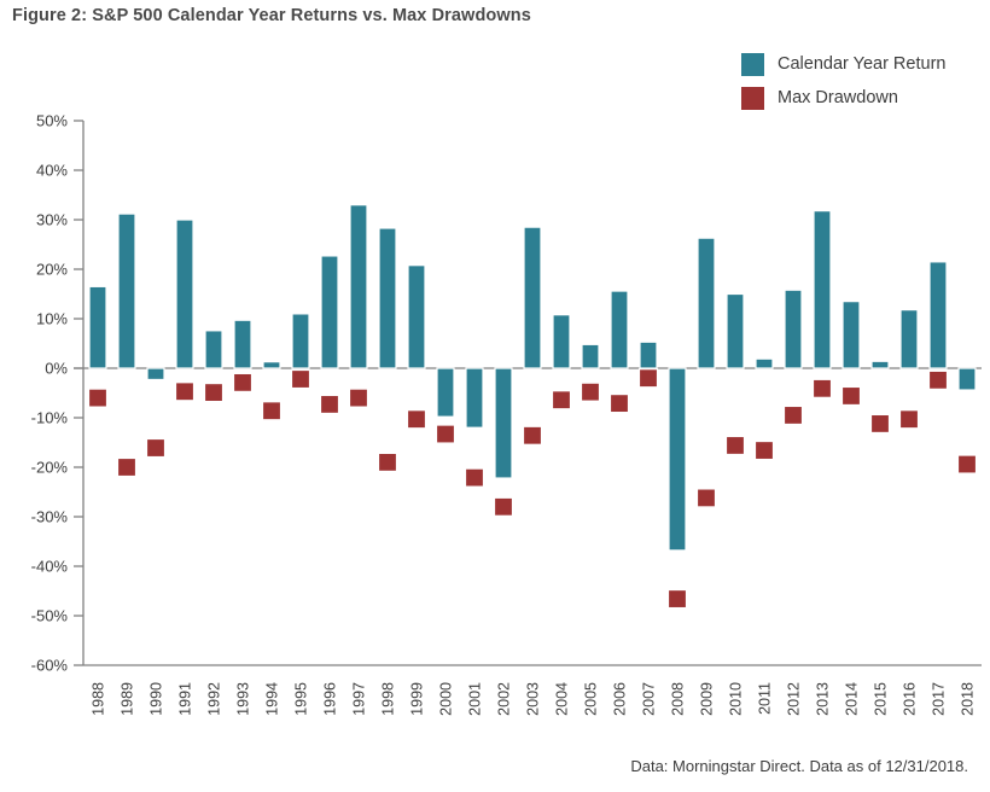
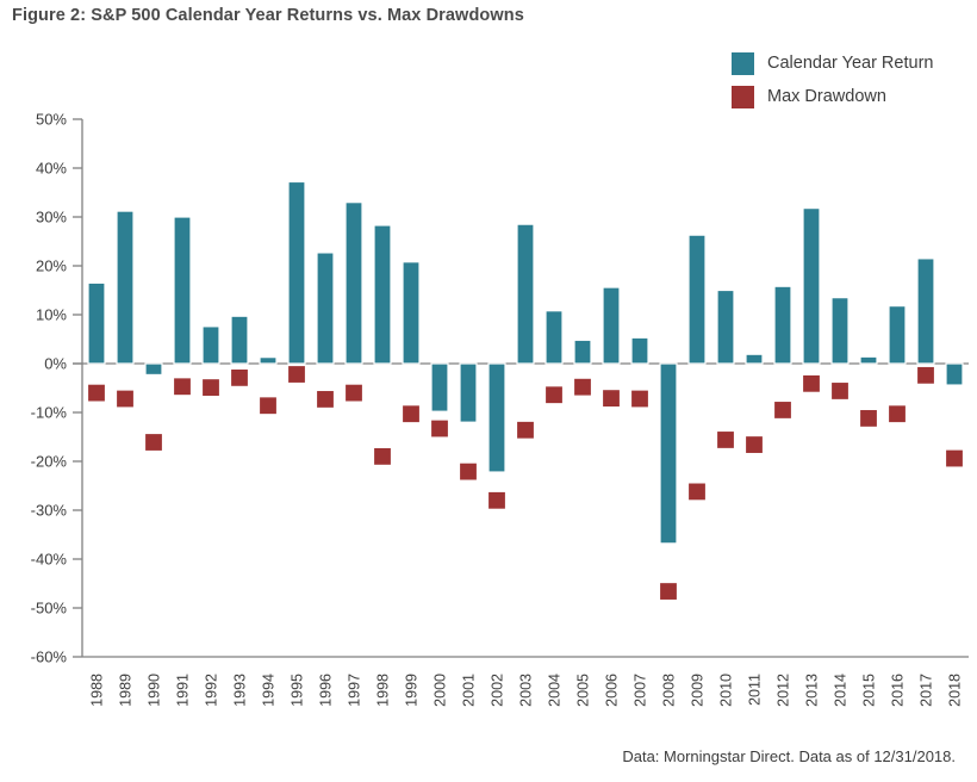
Max Drawdown/1989: -20% -> -7%
Calendar Year Return/1995: 11% -> 37%
Max Drawdown/2007: -2% -> -7%
